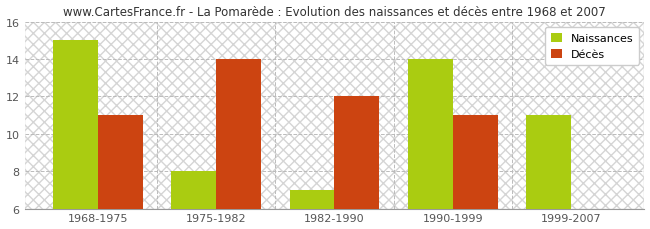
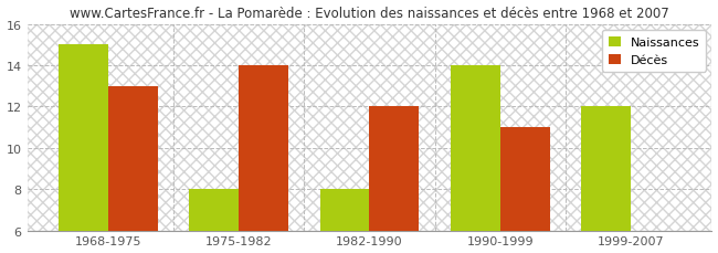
Décès/1968-1975: 11 -> 13
Naissances/1982-1990: 7 -> 8
Naissances/1999-2007: 11 -> 12
